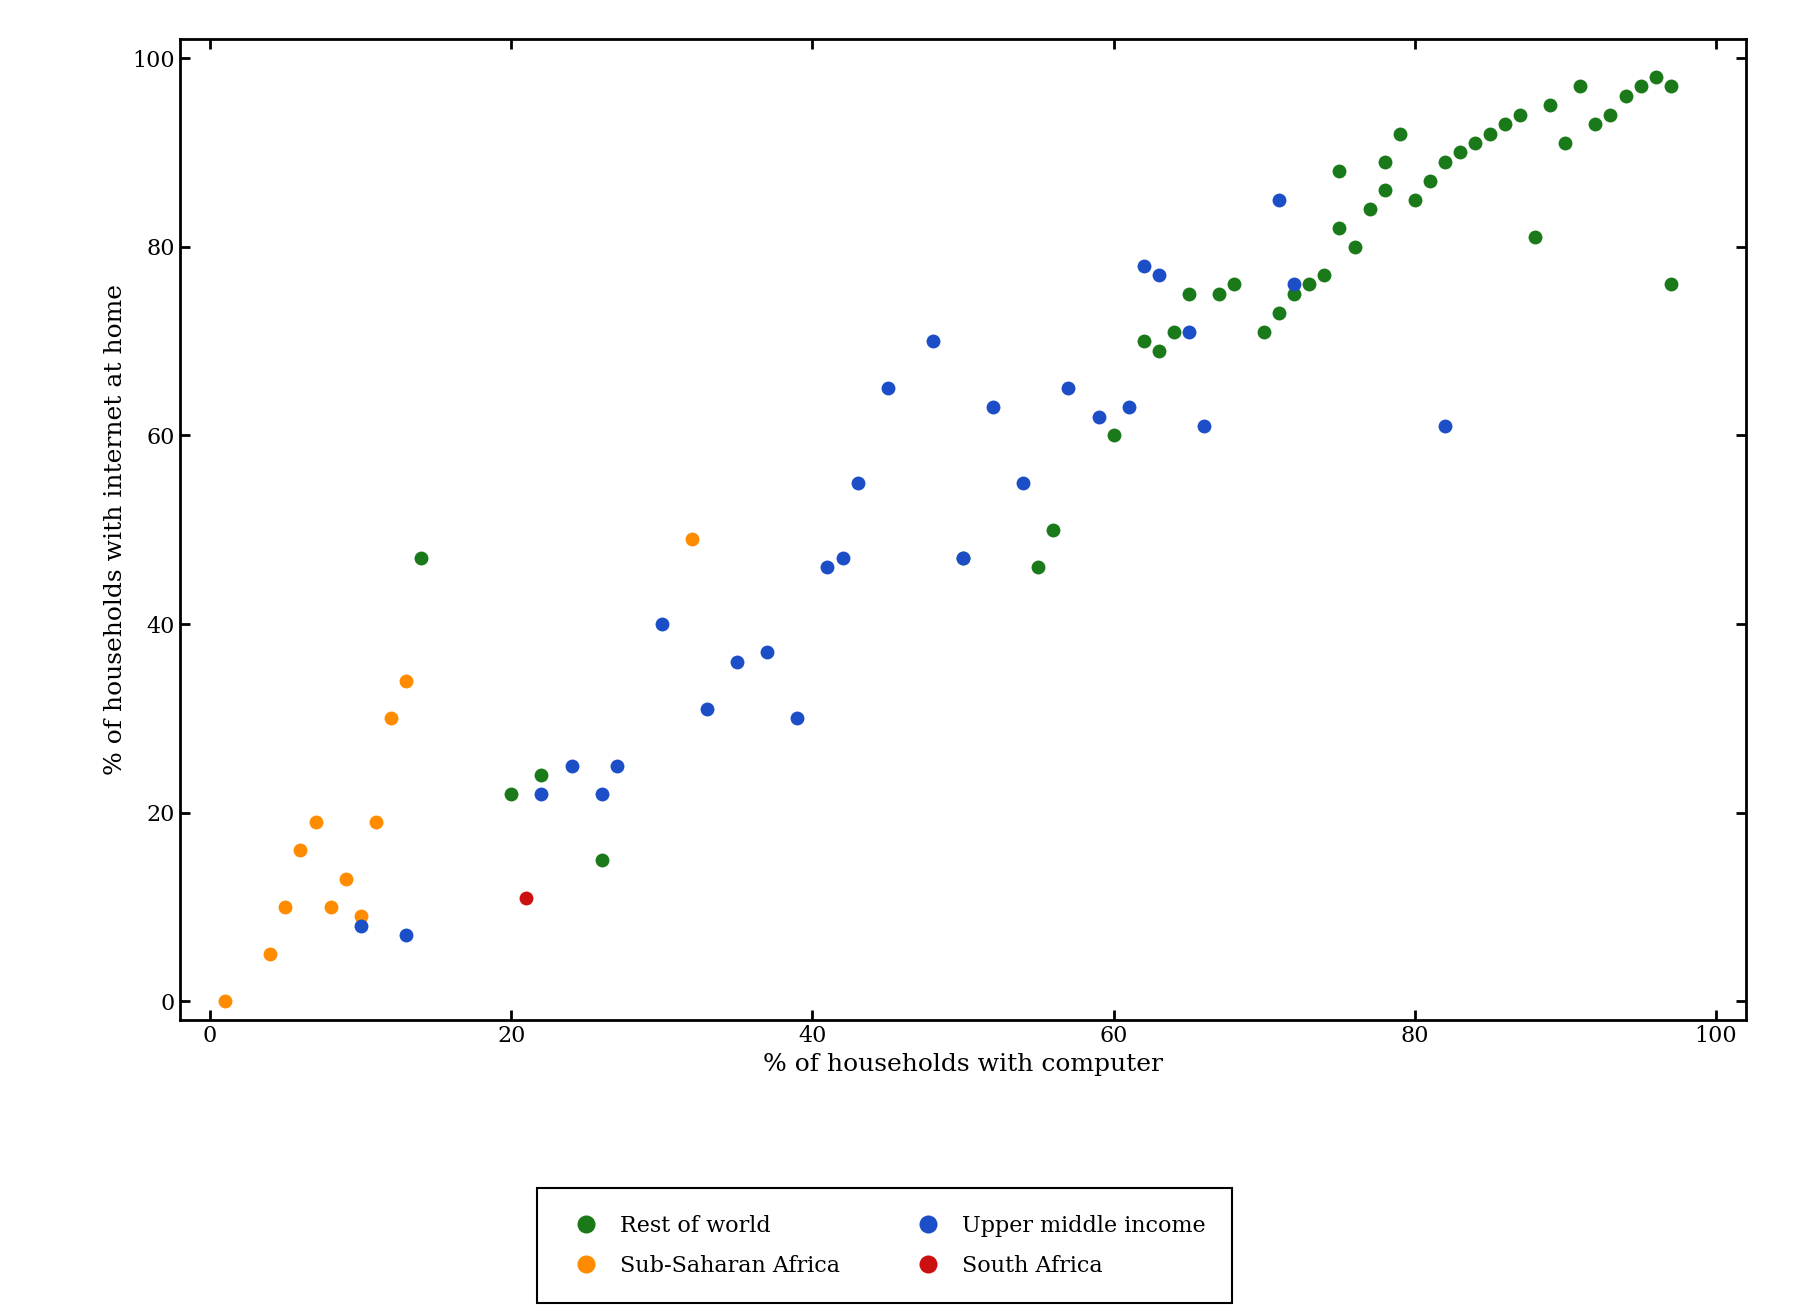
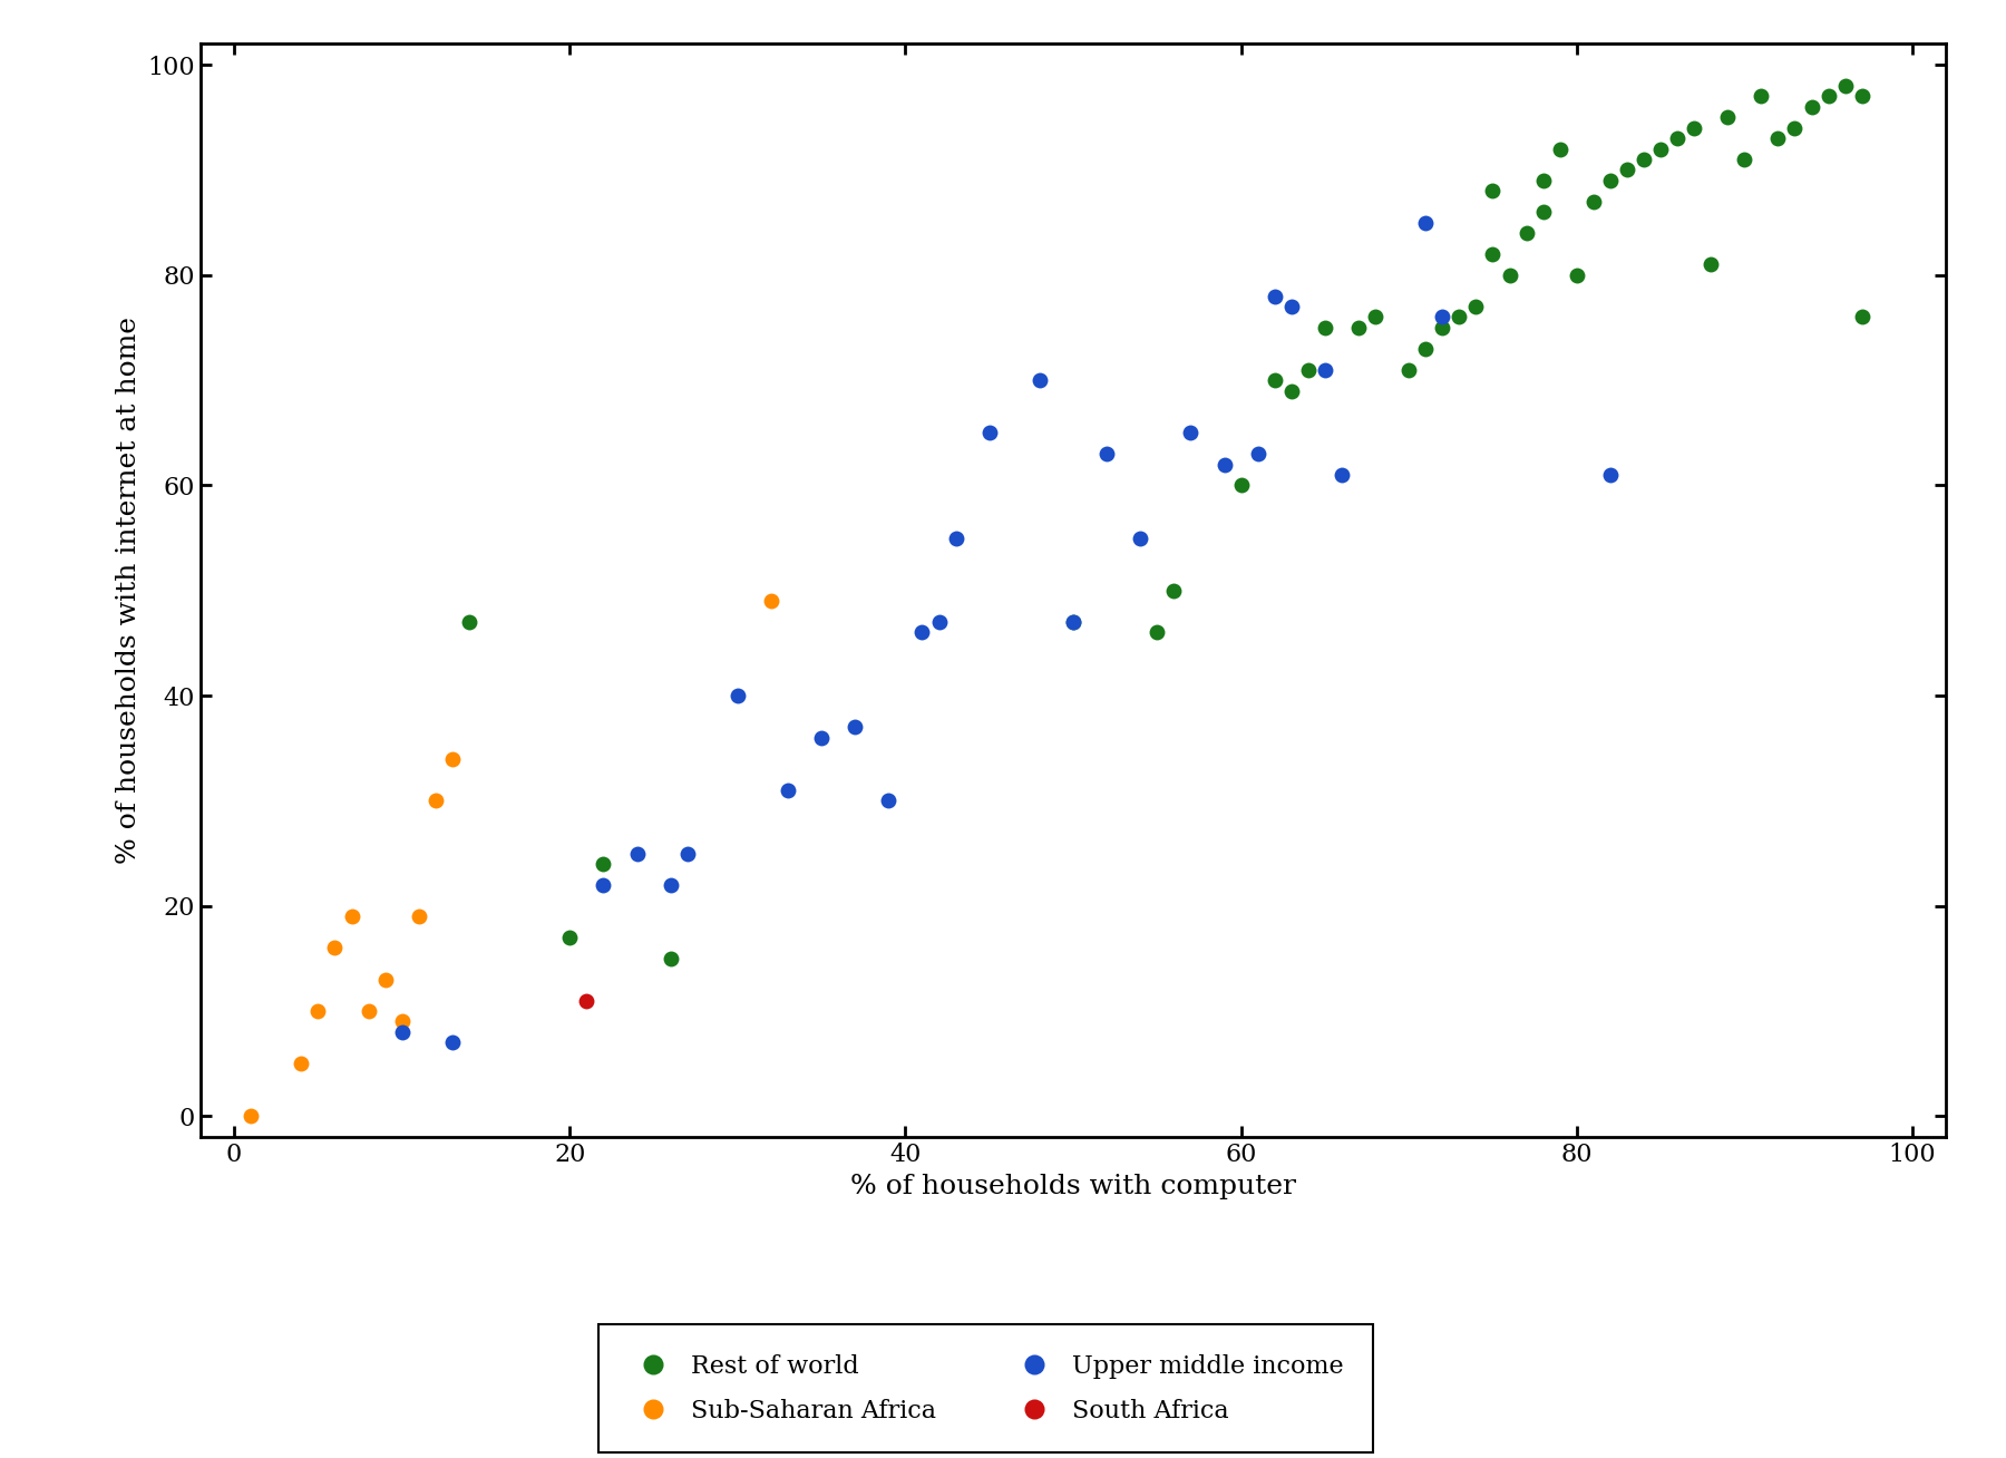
Rest of world/20: 22 -> 17
Rest of world/80: 85 -> 80
